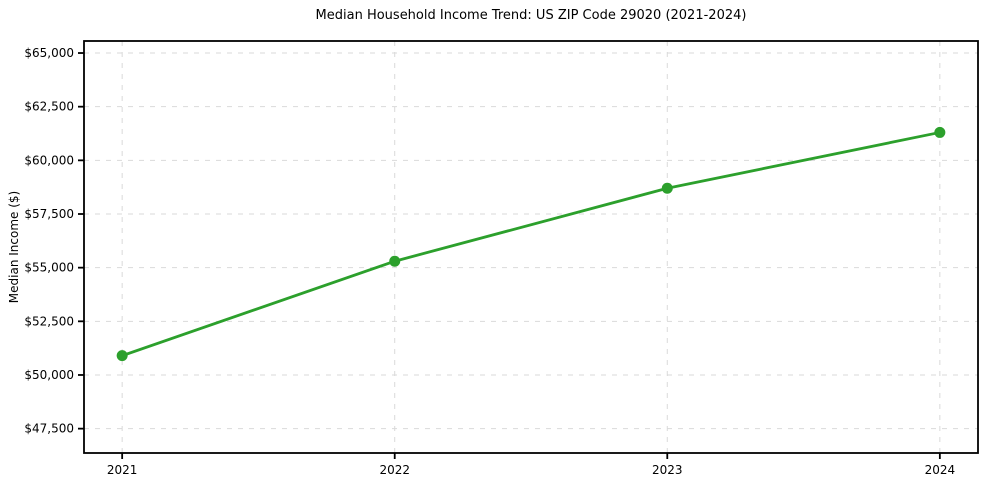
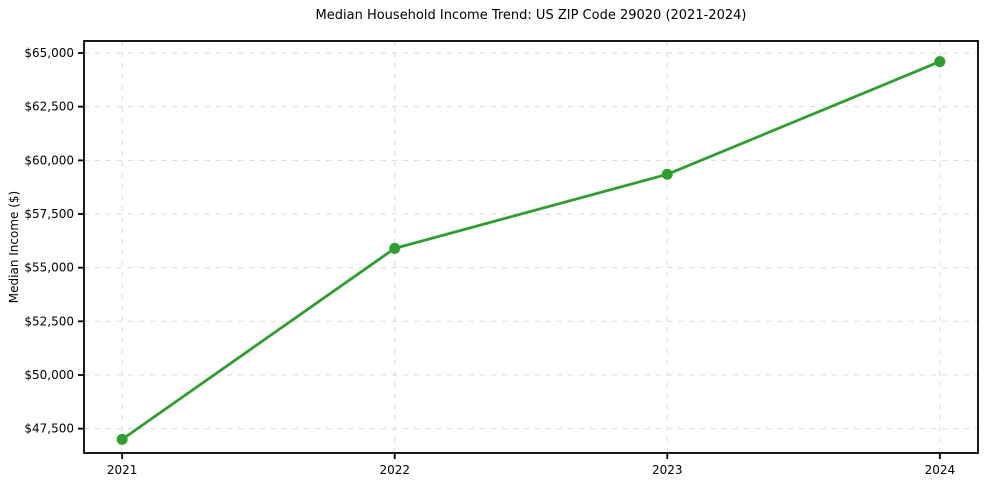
2021: $50900 -> $47000
2022: $55300 -> $55900
2023: $58700 -> $59400
2024: $61300 -> $64600
